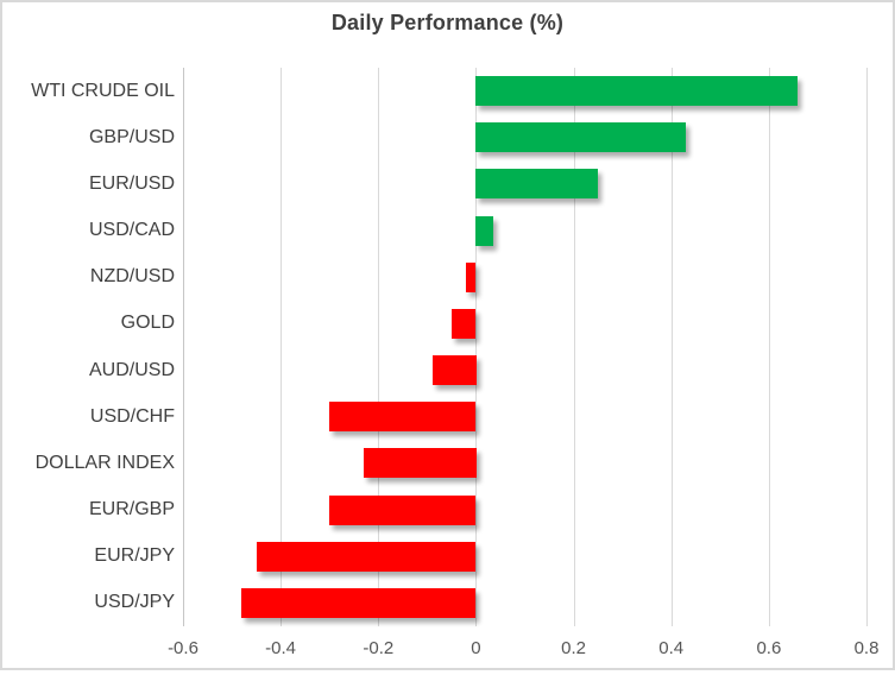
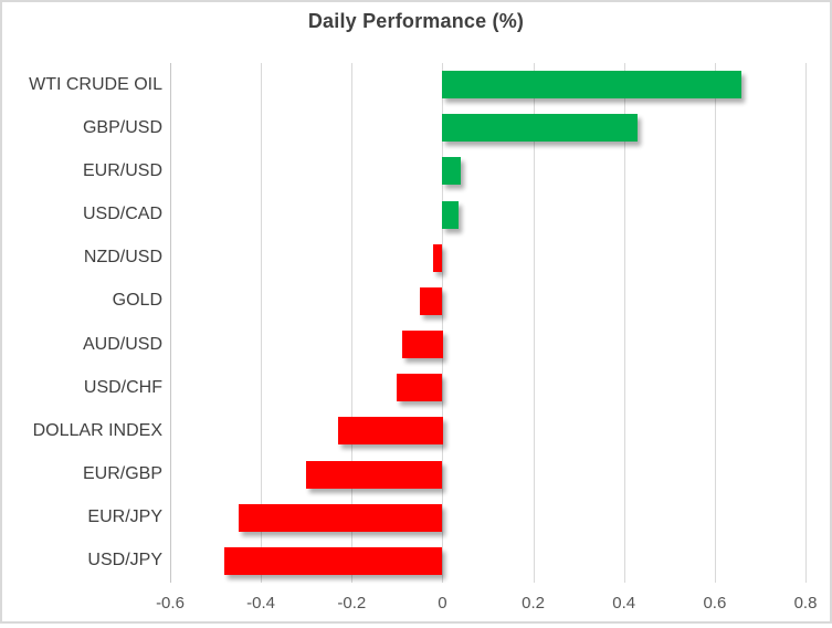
EUR/USD: 0.25 -> 0.04
USD/CHF: -0.30 -> -0.10
